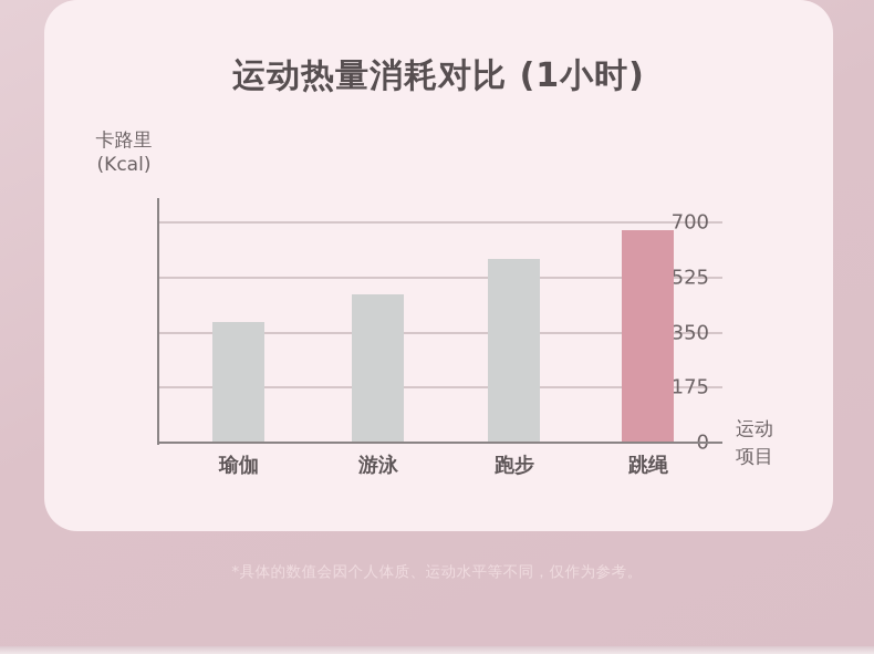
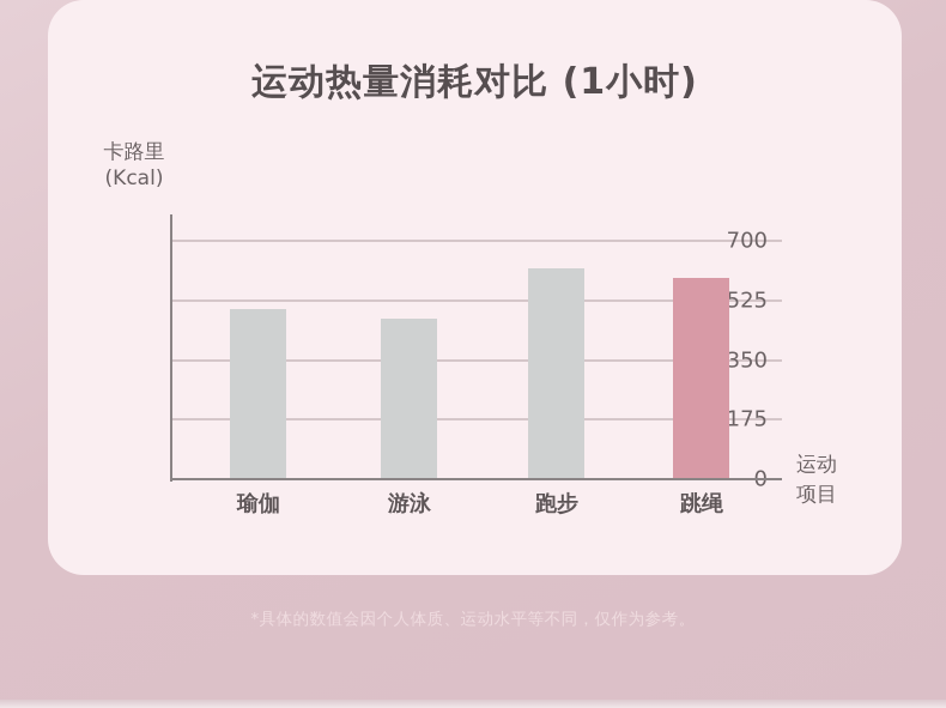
瑜伽: 380 -> 500
跑步: 580 -> 620
跳绳: 680 -> 590
